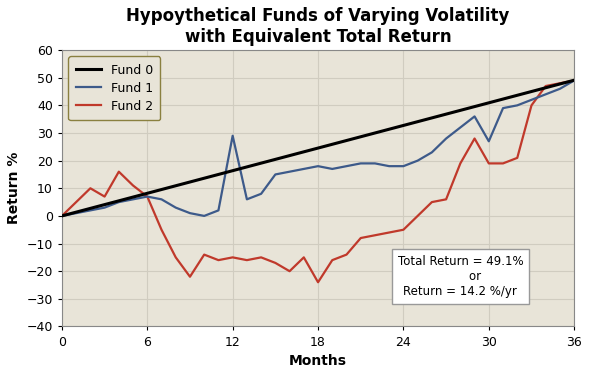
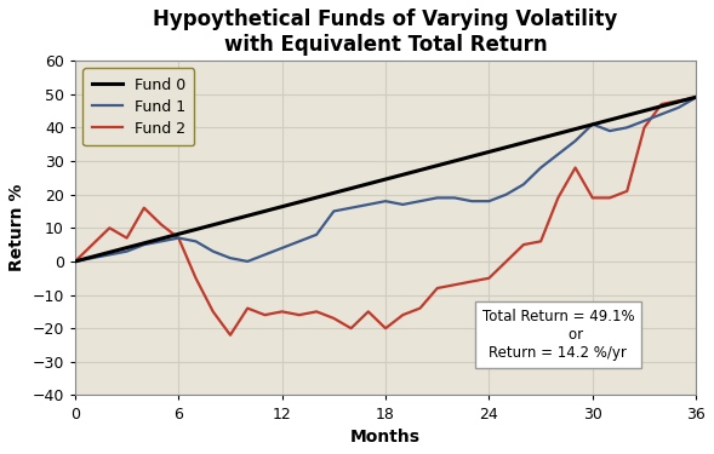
Fund 1/12: 29 -> 4
Fund 2/18: -24 -> -20
Fund 1/30: 27 -> 41
